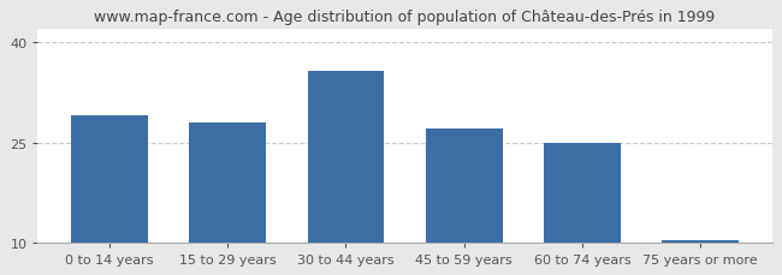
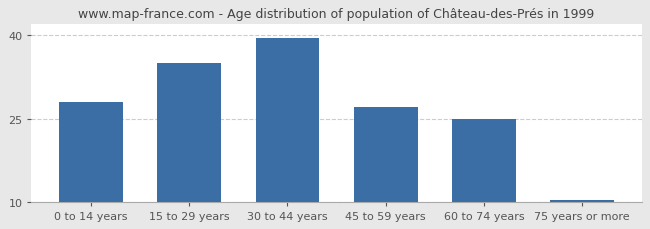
0 to 14 years: 29.0 -> 28.0
15 to 29 years: 28.0 -> 35.0
30 to 44 years: 35.8 -> 39.5
